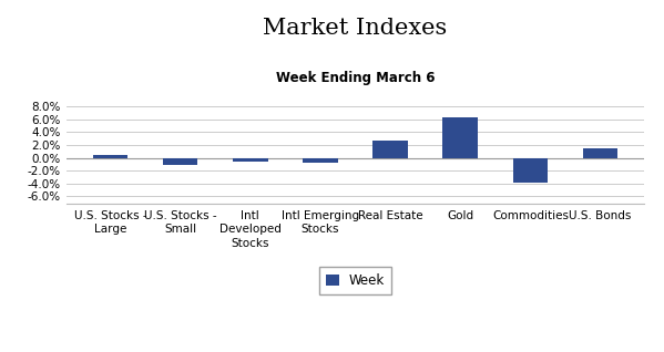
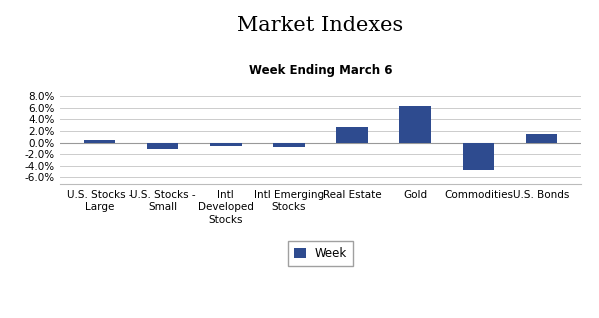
Commodities: -3.8% -> -4.8%
